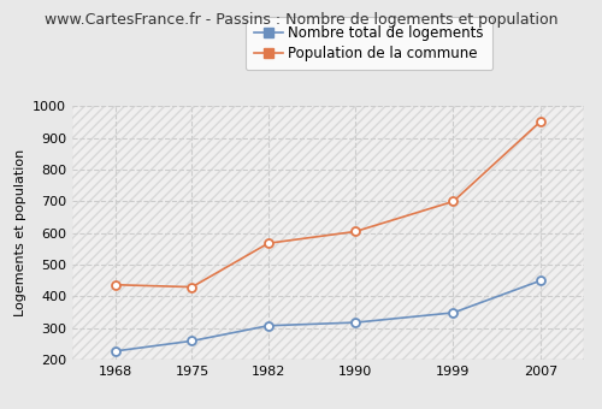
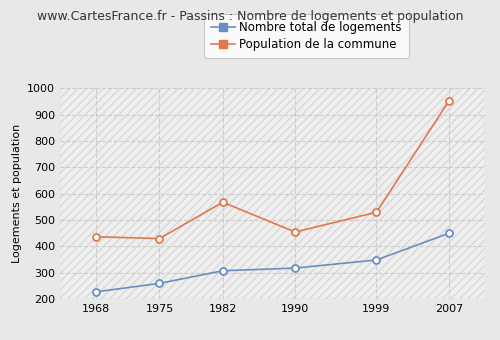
Population de la commune/1990: 605 -> 455
Population de la commune/1999: 700 -> 530
